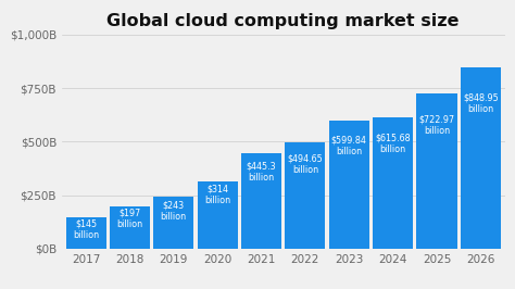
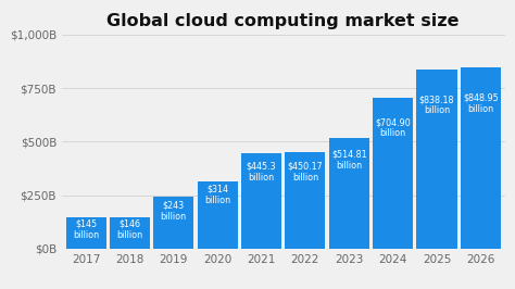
2018: $197 -> $146
2022: $494.65 -> $450.17
2023: $599.84 -> $514.81
2024: $615.68 -> $704.90
2025: $722.97 -> $838.18
